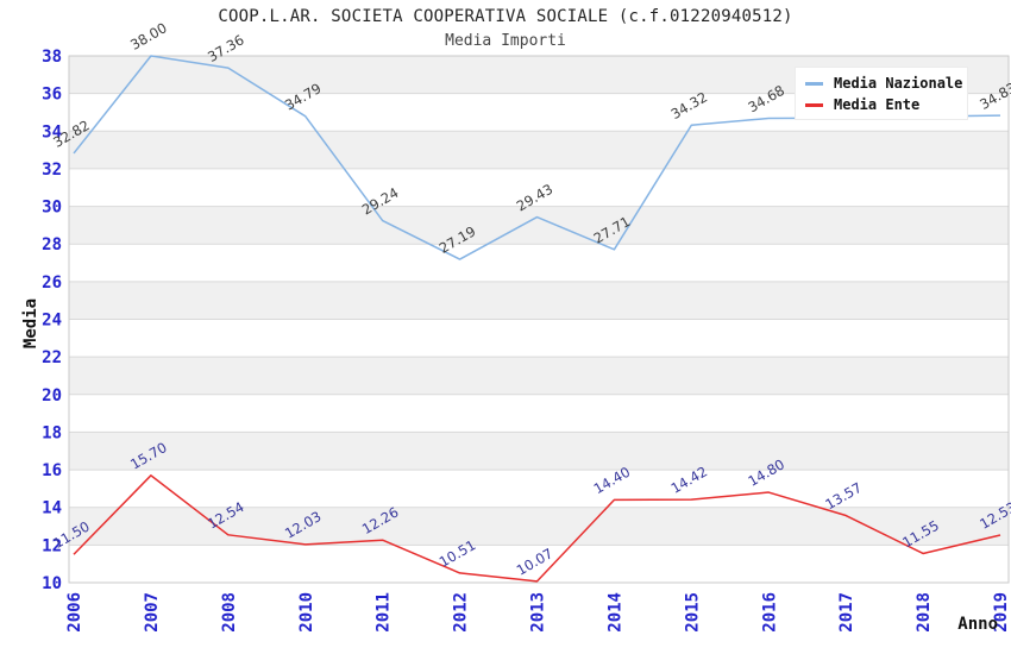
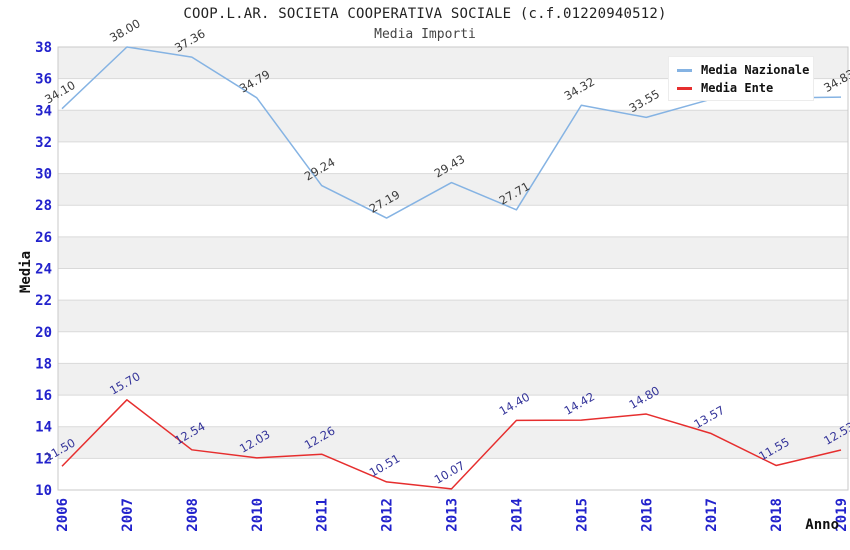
Media Nazionale/2006: 32.82 -> 34.10
Media Nazionale/2016: 34.68 -> 33.55
